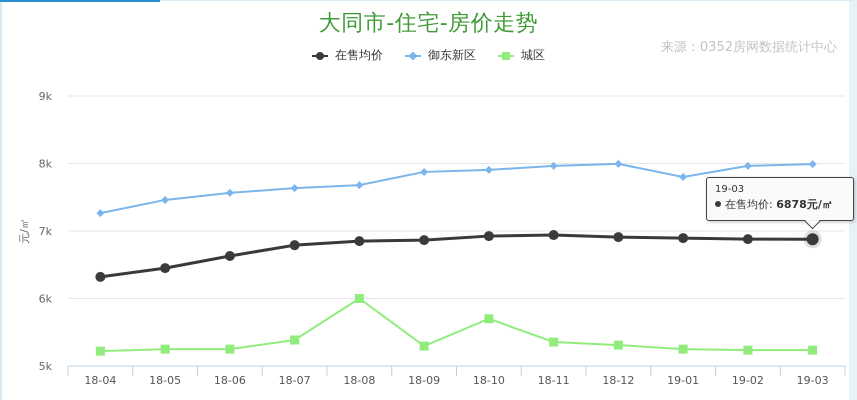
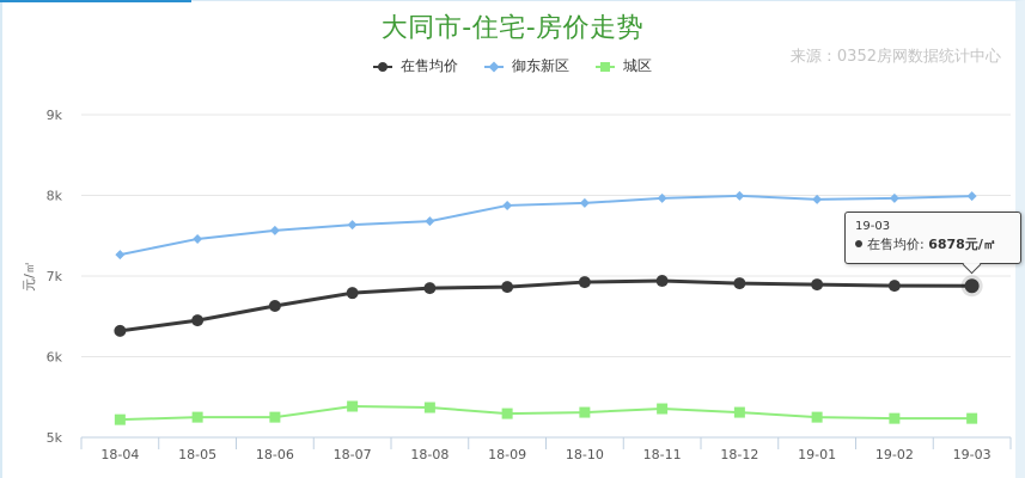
城区/18-08: 6.0k -> 5.4k
城区/18-10: 5.7k -> 5.3k
御东新区/19-01: 7.8k -> 8.0k
